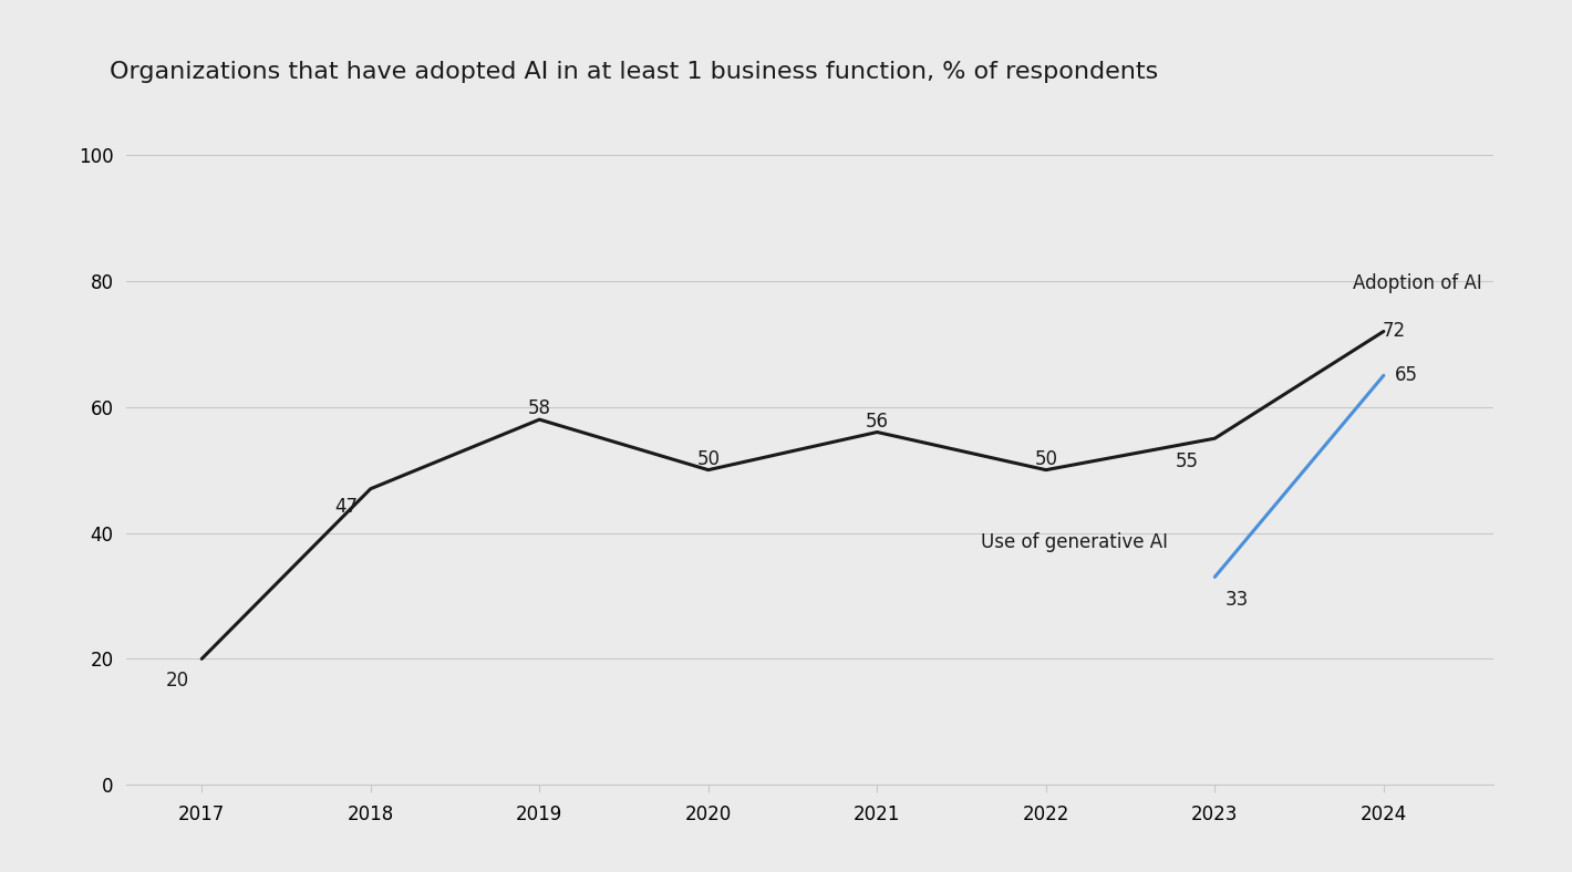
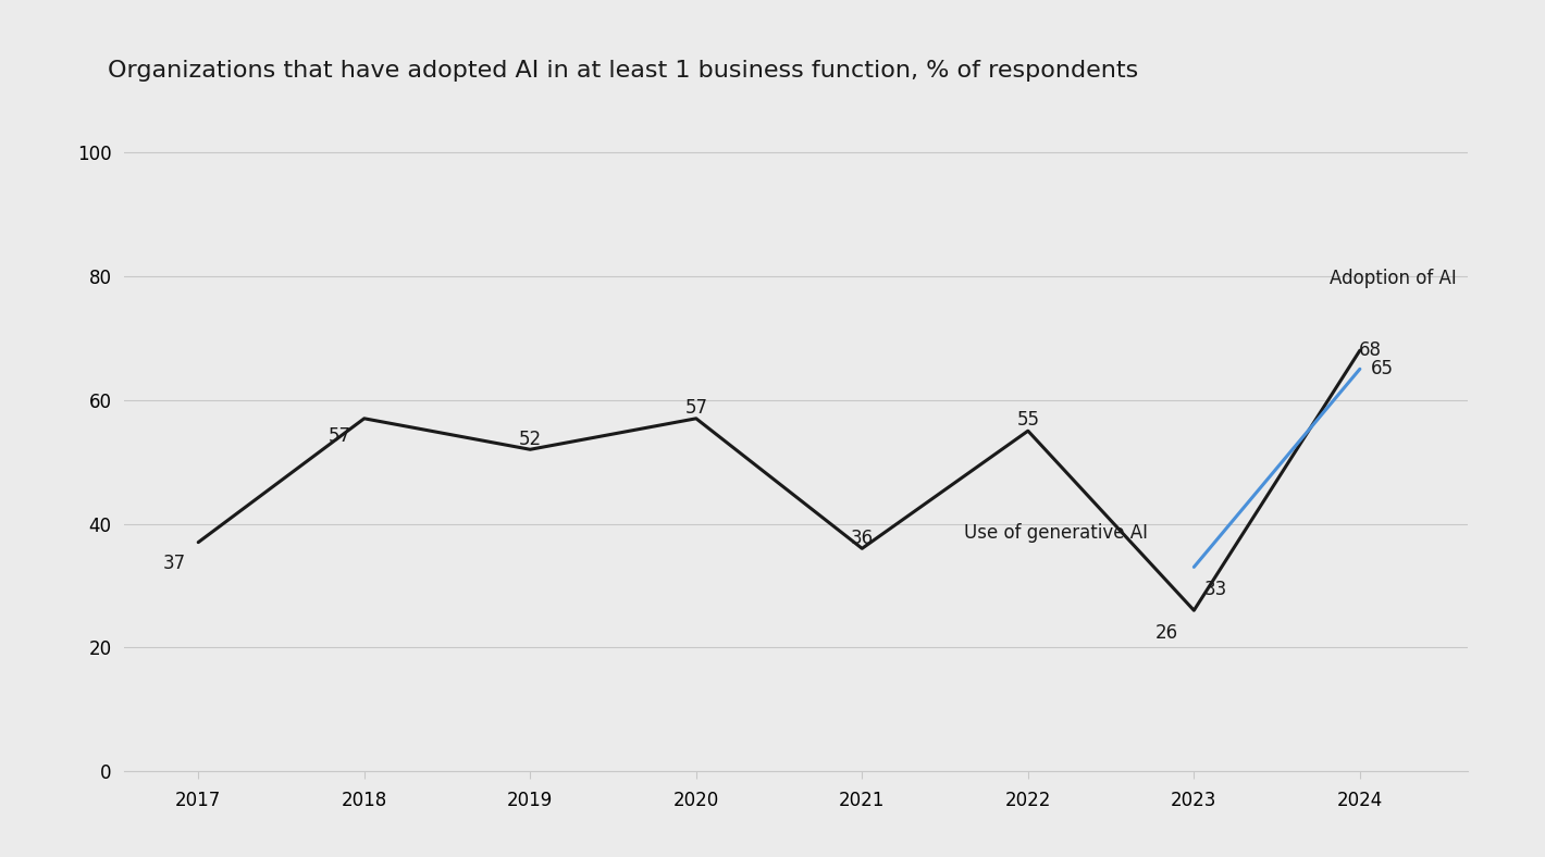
2017: 20 -> 37
2018: 47 -> 57
2019: 58 -> 52
2020: 50 -> 57
2021: 56 -> 36
2022: 50 -> 55
2023: 55 -> 26
2024: 72 -> 68
